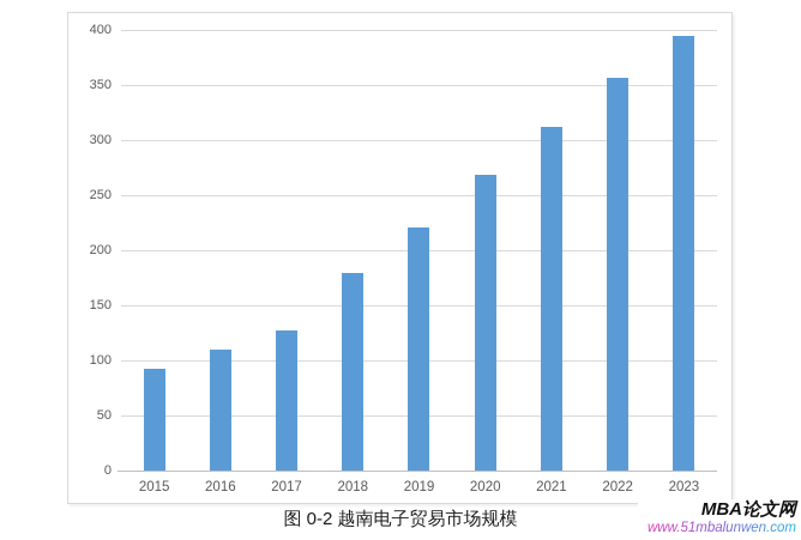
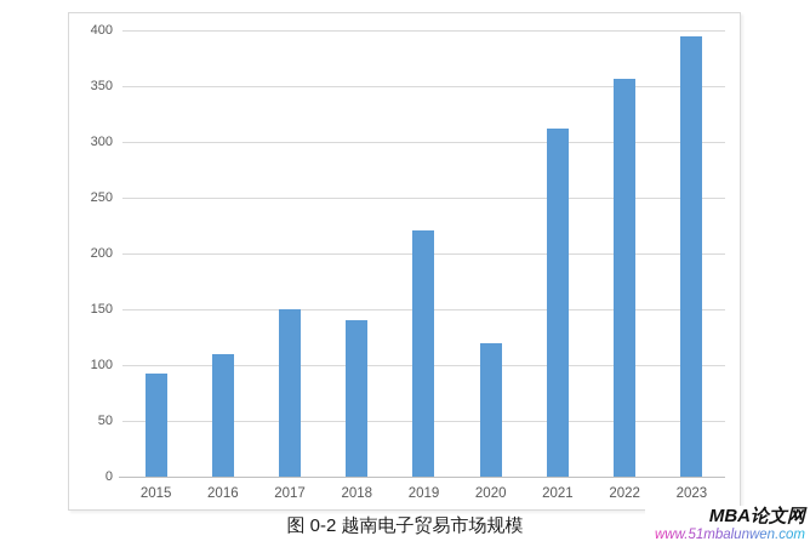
2017: 130 -> 150
2018: 180 -> 140
2020: 270 -> 120
